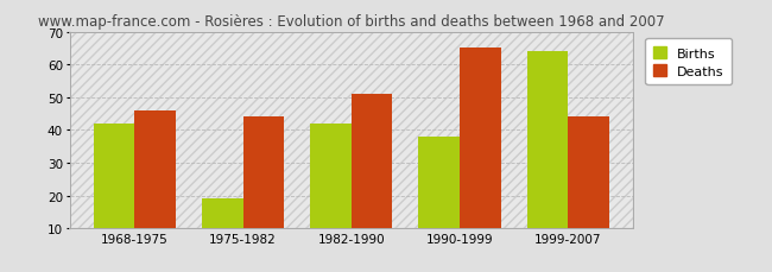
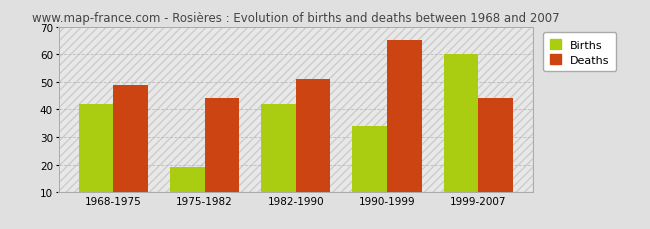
Deaths/1968-1975: 46 -> 49
Births/1990-1999: 38 -> 34
Births/1999-2007: 64 -> 60
